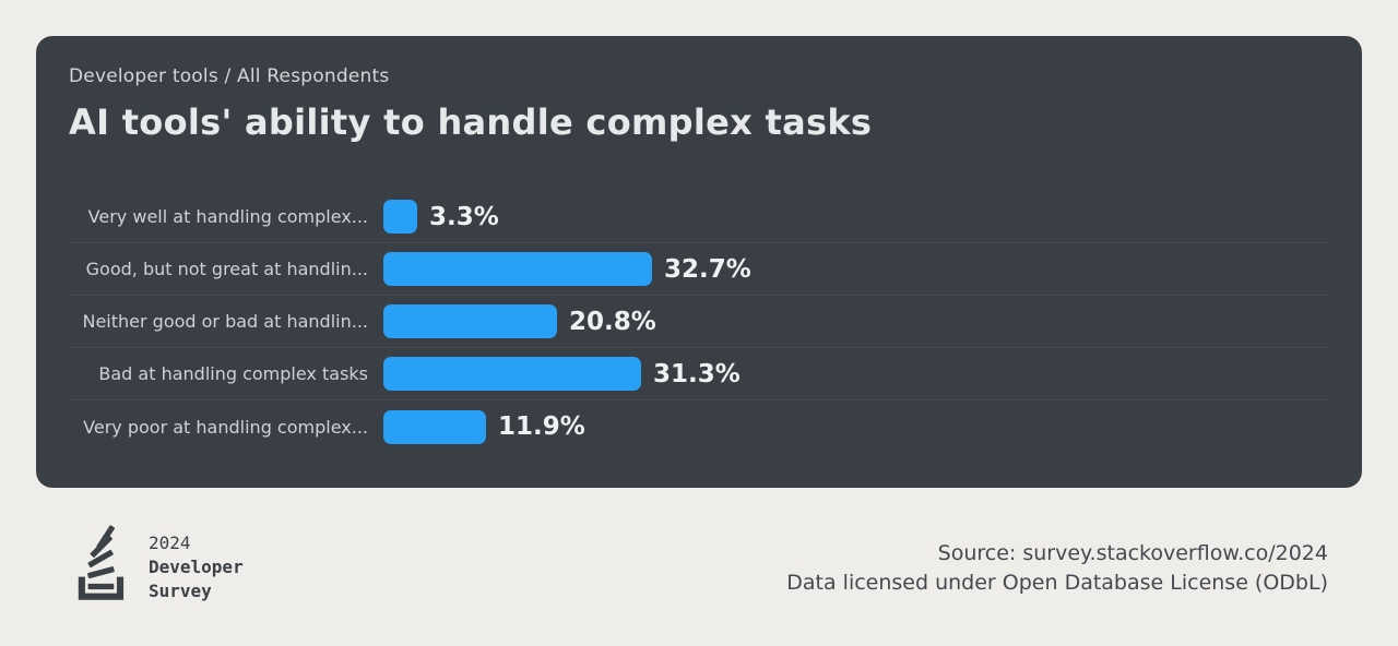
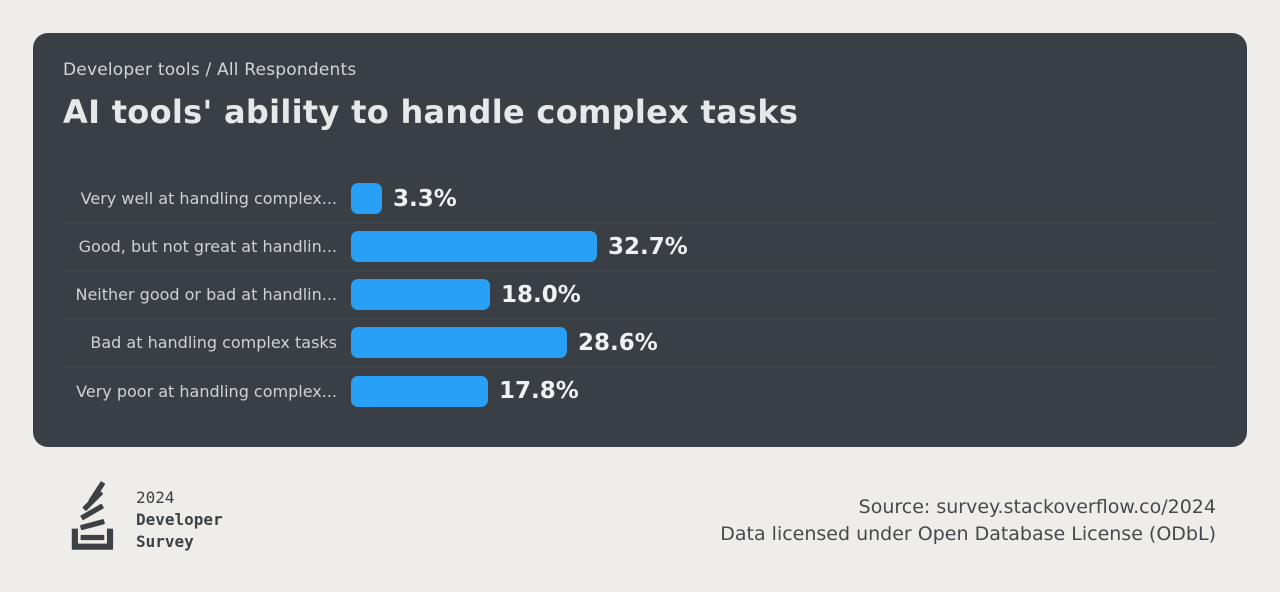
Neither good or bad at handlin...: 20.8% -> 18.0%
Bad at handling complex tasks: 31.3% -> 28.6%
Very poor at handling complex...: 11.9% -> 17.8%
